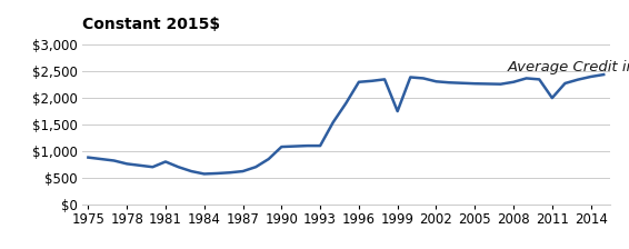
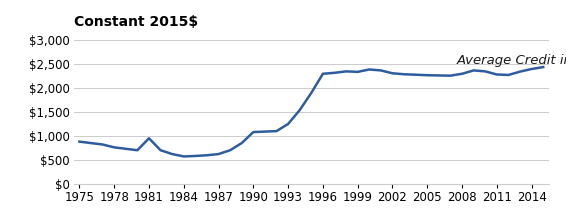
1981: $800 -> $950
1993: $1,100 -> $1,250
1999: $1,750 -> $2,340
2011: $2,000 -> $2,280
